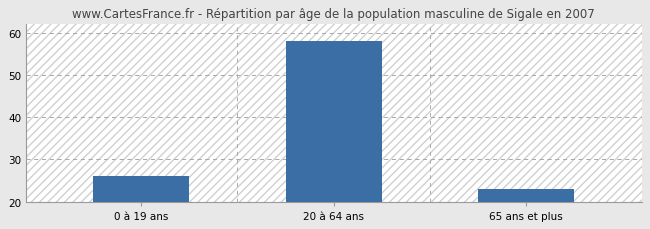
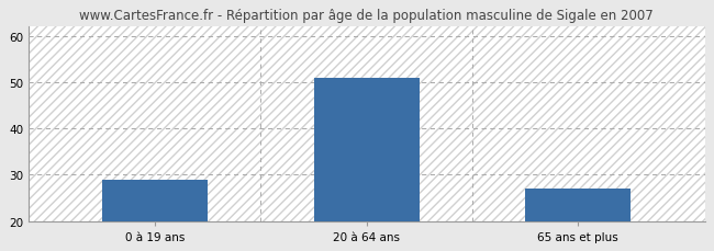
0 à 19 ans: 26 -> 29
20 à 64 ans: 58 -> 51
65 ans et plus: 23 -> 27
